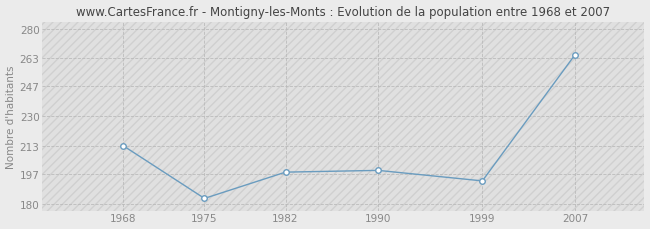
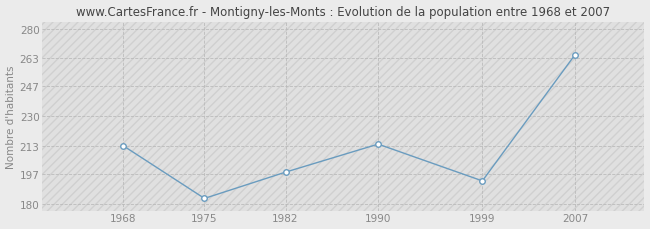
1990: 199 -> 214
